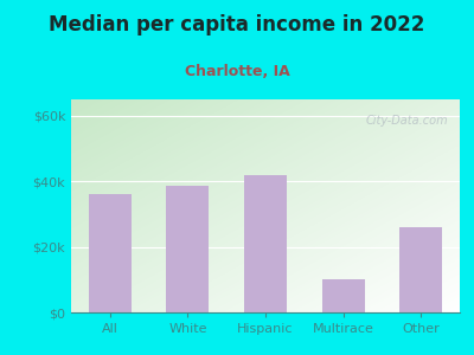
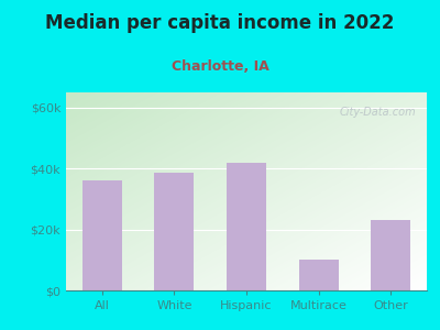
Other: $26.0k -> $23.0k
